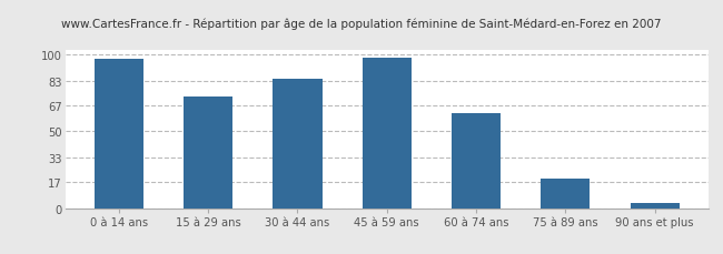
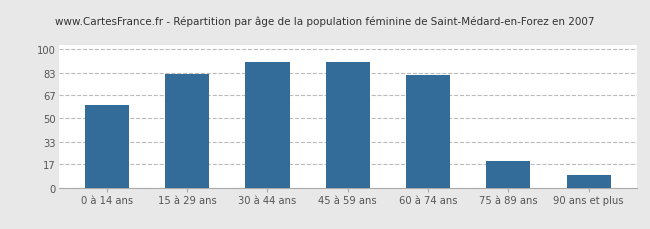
0 à 14 ans: 97 -> 60
15 à 29 ans: 73 -> 82
30 à 44 ans: 84 -> 91
45 à 59 ans: 98 -> 91
60 à 74 ans: 62 -> 81
90 ans et plus: 3 -> 9
